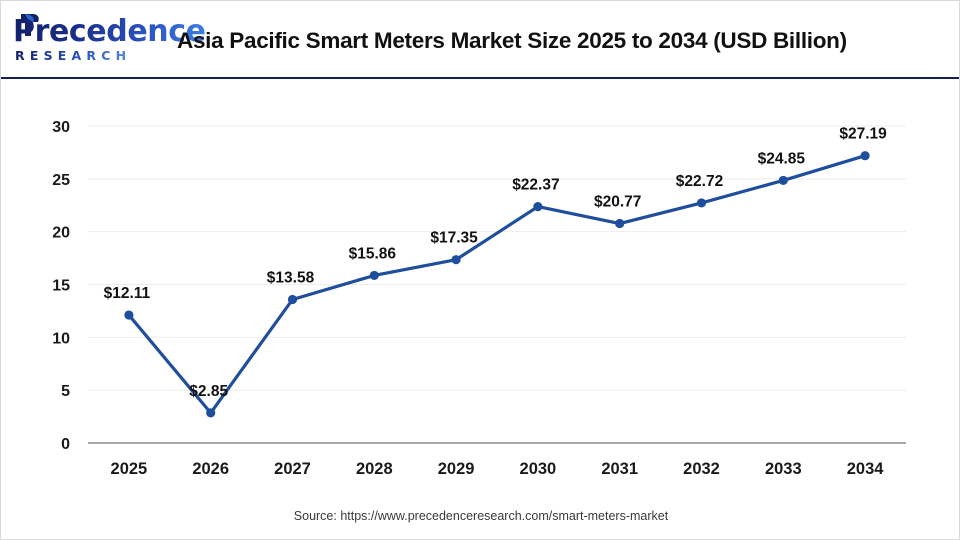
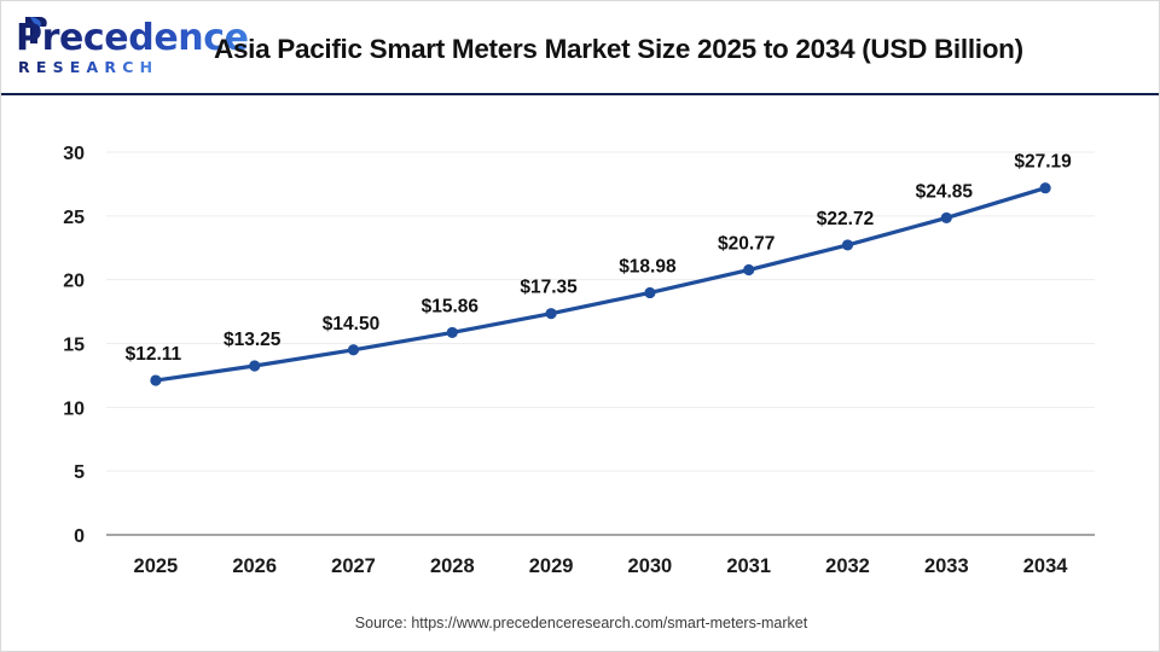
2026: $2.85 -> $13.25
2027: $13.58 -> $14.50
2030: $22.37 -> $18.98
